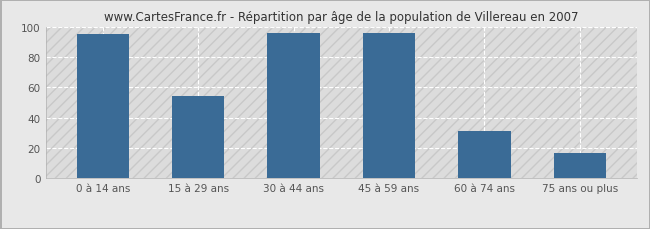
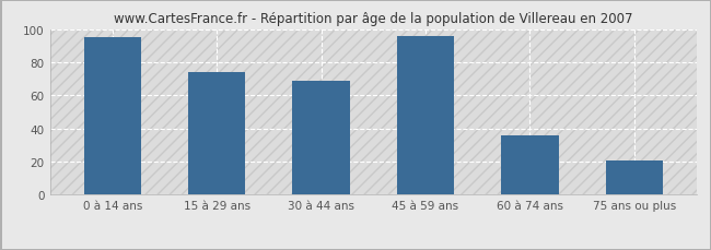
15 à 29 ans: 54 -> 74
30 à 44 ans: 96 -> 69
60 à 74 ans: 31 -> 36
75 ans ou plus: 17 -> 21
